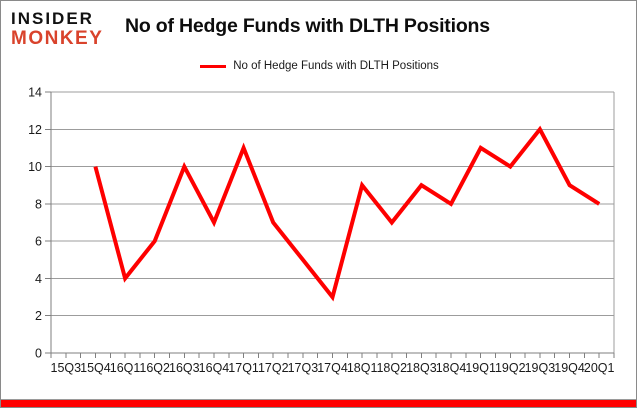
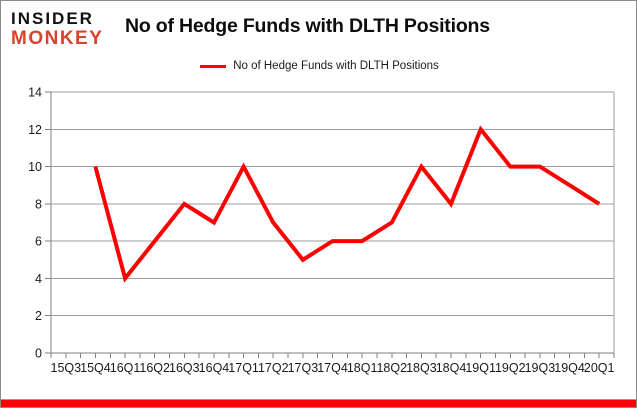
16Q3: 10 -> 8
17Q1: 11 -> 10
17Q4: 3 -> 6
18Q1: 9 -> 6
18Q3: 9 -> 10
19Q1: 11 -> 12
19Q3: 12 -> 10
